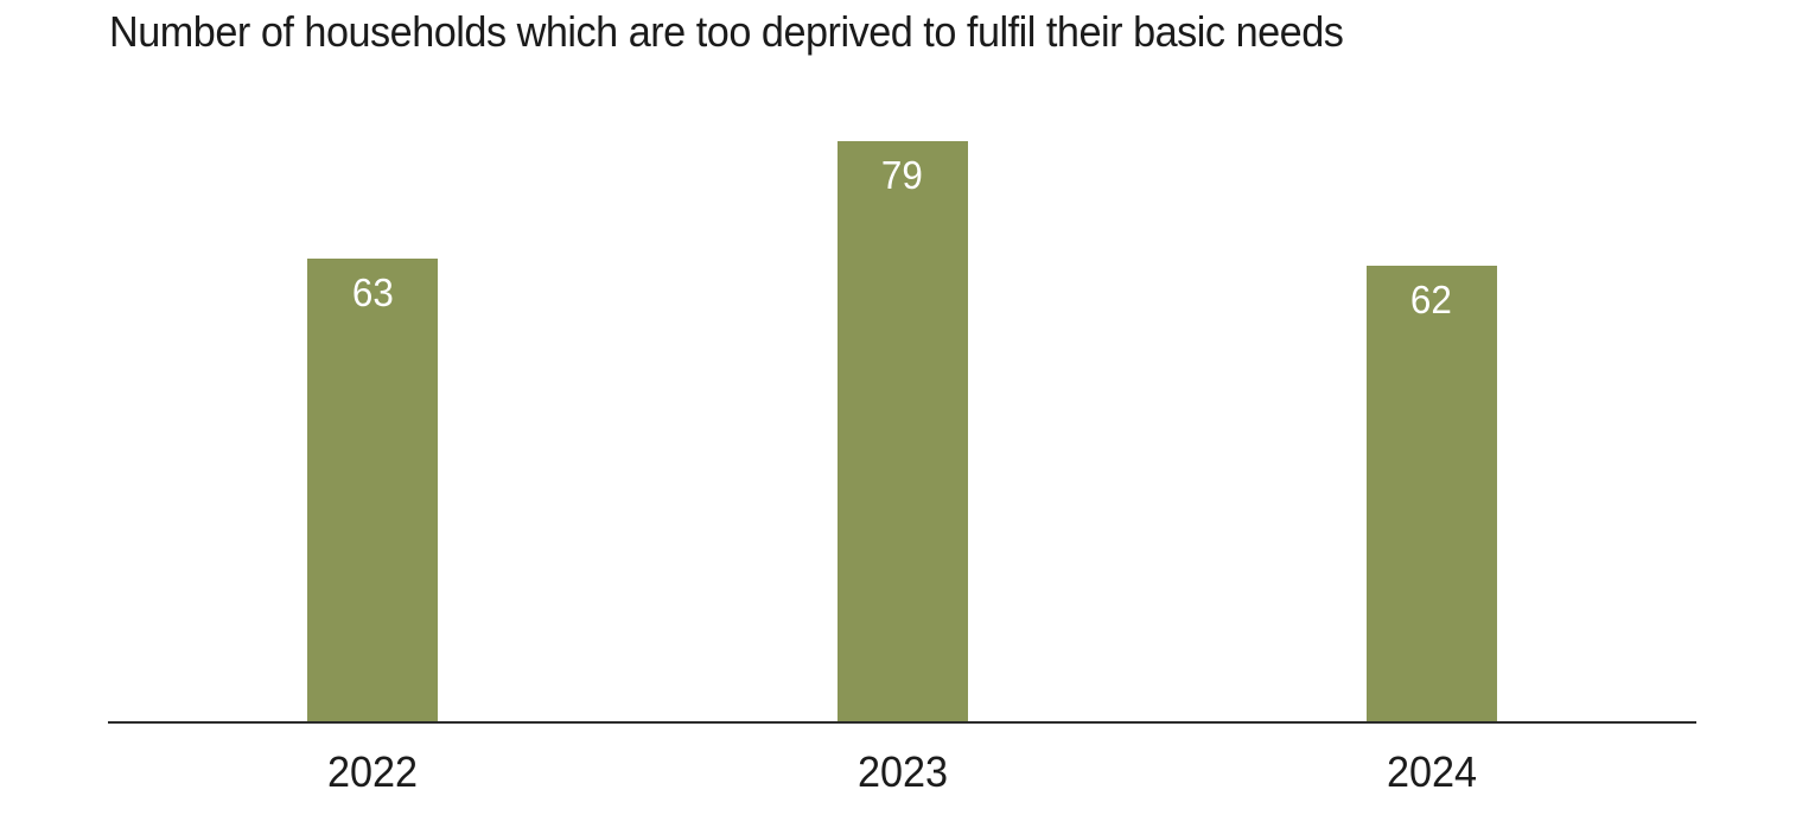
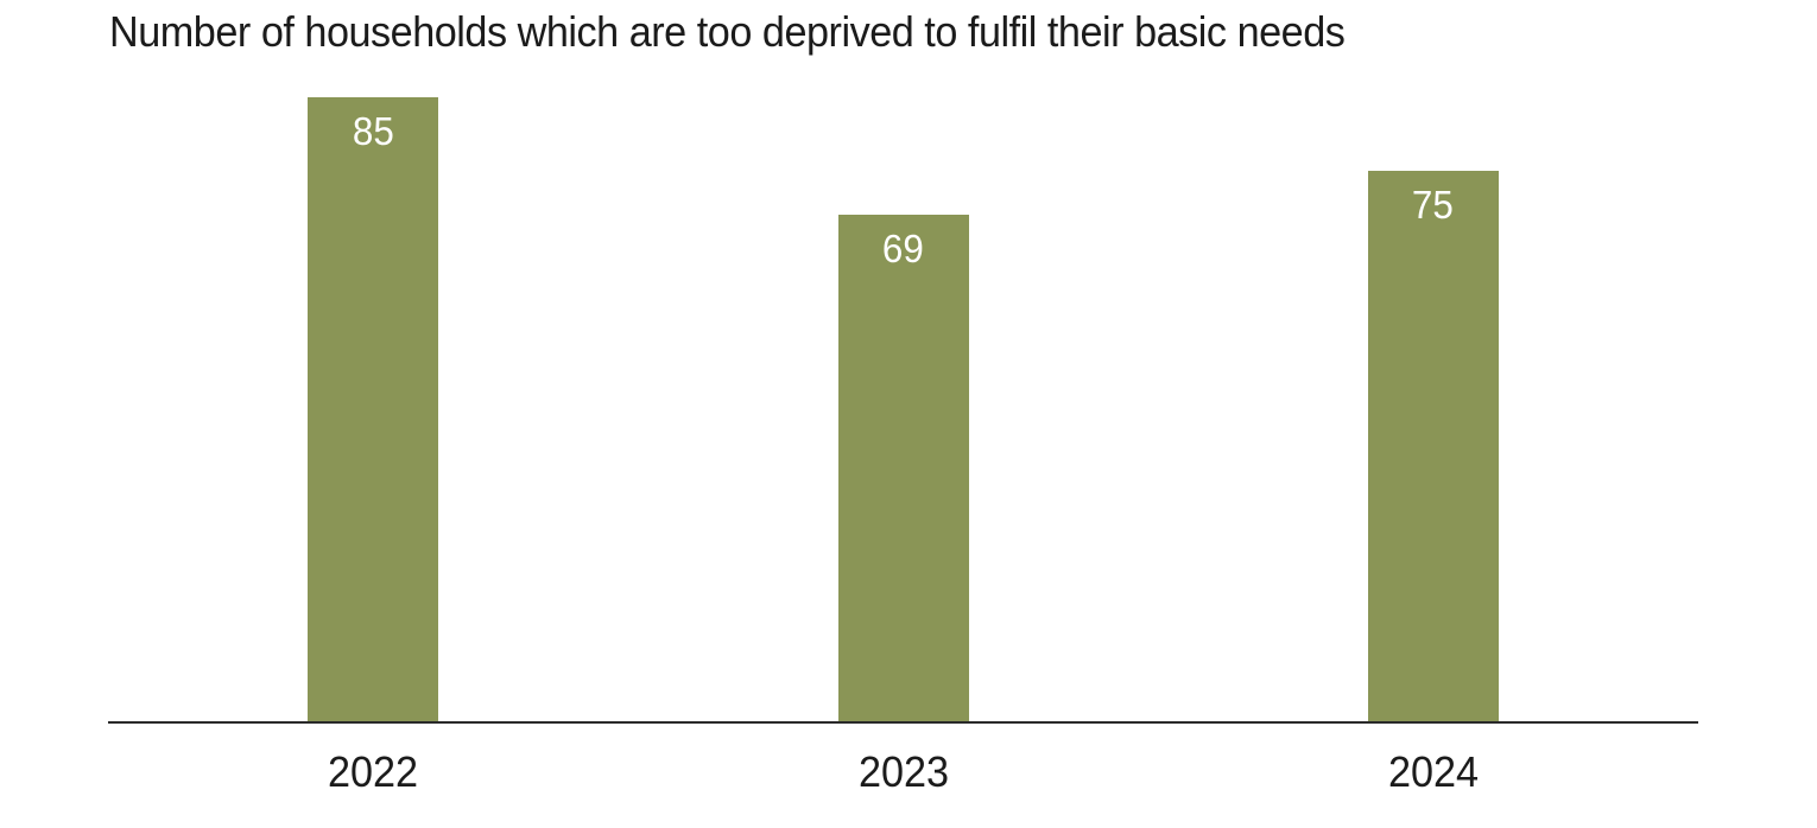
2022: 63 -> 85
2023: 79 -> 69
2024: 62 -> 75
